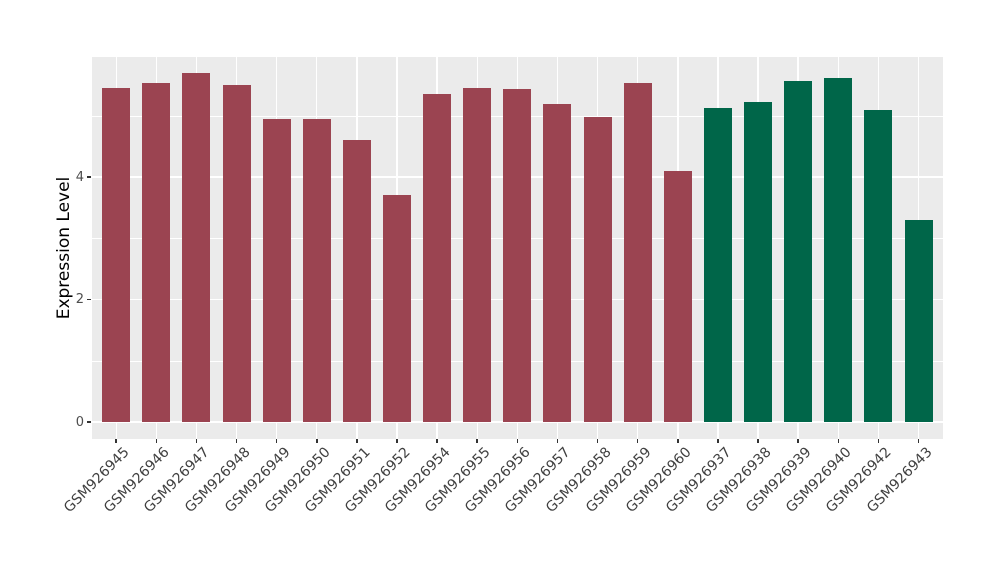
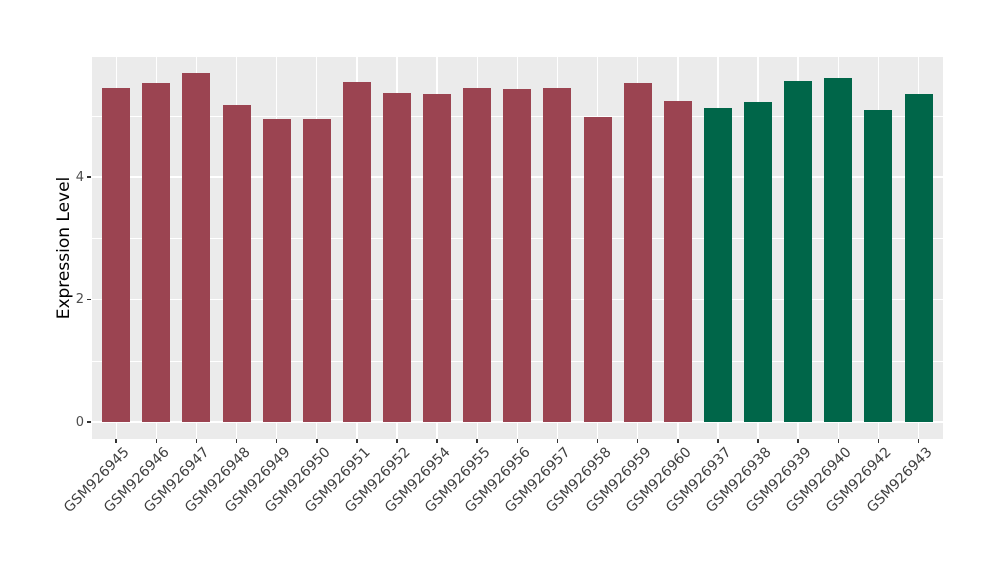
GSM926948: 5.5 -> 5.2
GSM926951: 4.6 -> 5.5
GSM926952: 3.7 -> 5.4
GSM926957: 5.2 -> 5.5
GSM926960: 4.1 -> 5.2
GSM926943: 3.3 -> 5.4
